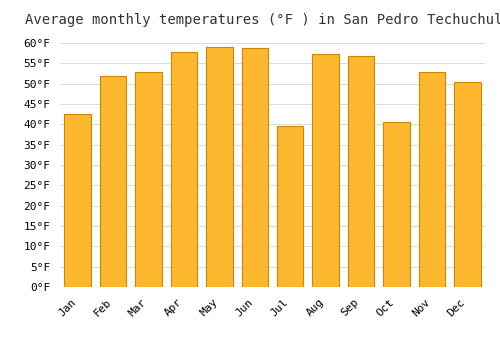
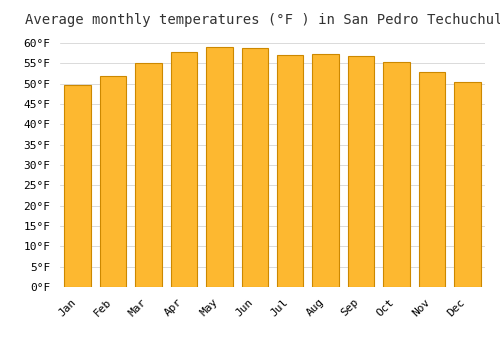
Jan: 42.5°F -> 49.8°F
Mar: 53.0°F -> 55.0°F
Jul: 39.5°F -> 57.2°F
Oct: 40.5°F -> 55.4°F
